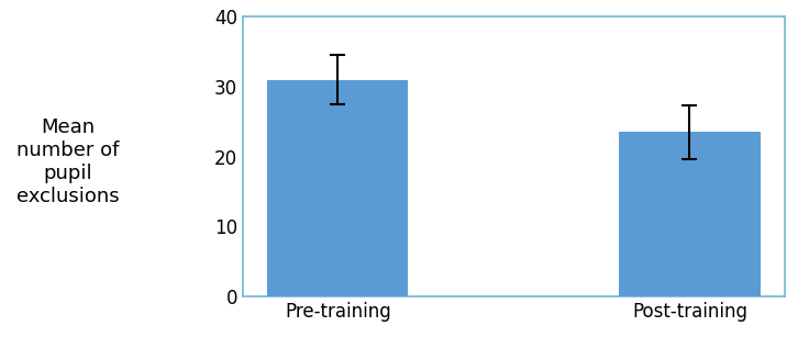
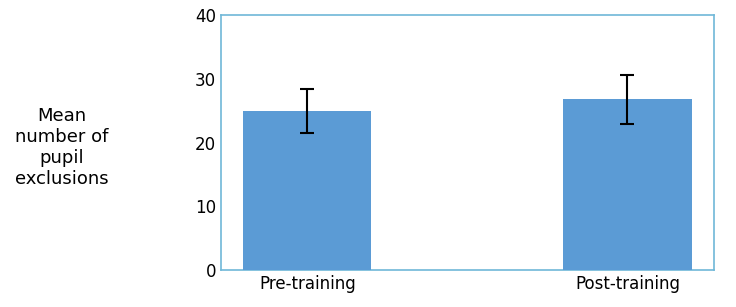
Pre-training: 31.0 -> 25.0
Post-training: 23.5 -> 26.8
